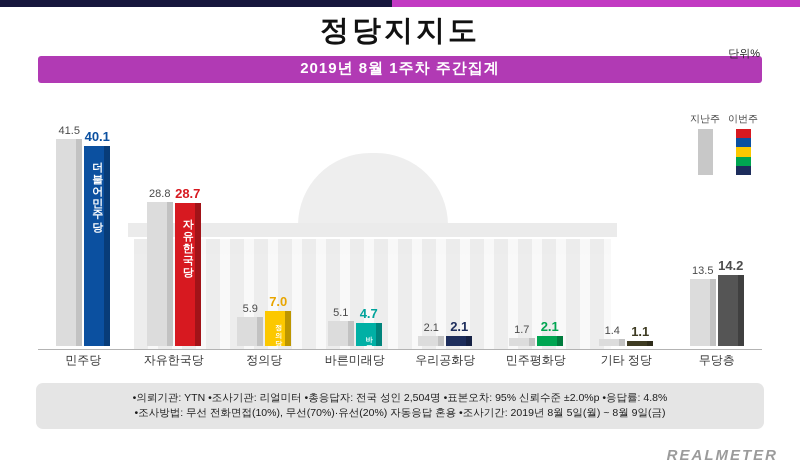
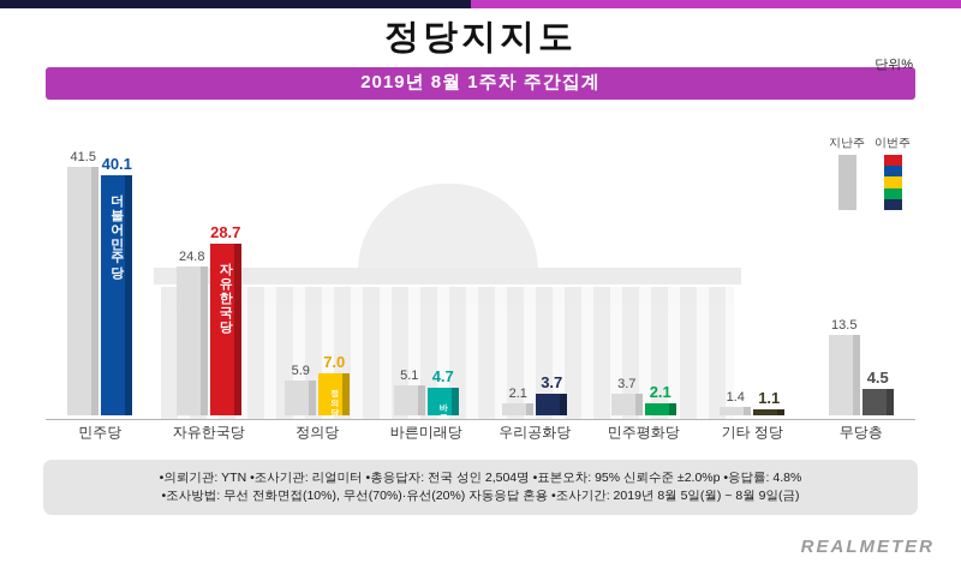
지난주/자유한국당: 28.8 -> 24.8
이번주/우리공화당: 2.1 -> 3.7
지난주/민주평화당: 1.7 -> 3.7
이번주/무당층: 14.2 -> 4.5
